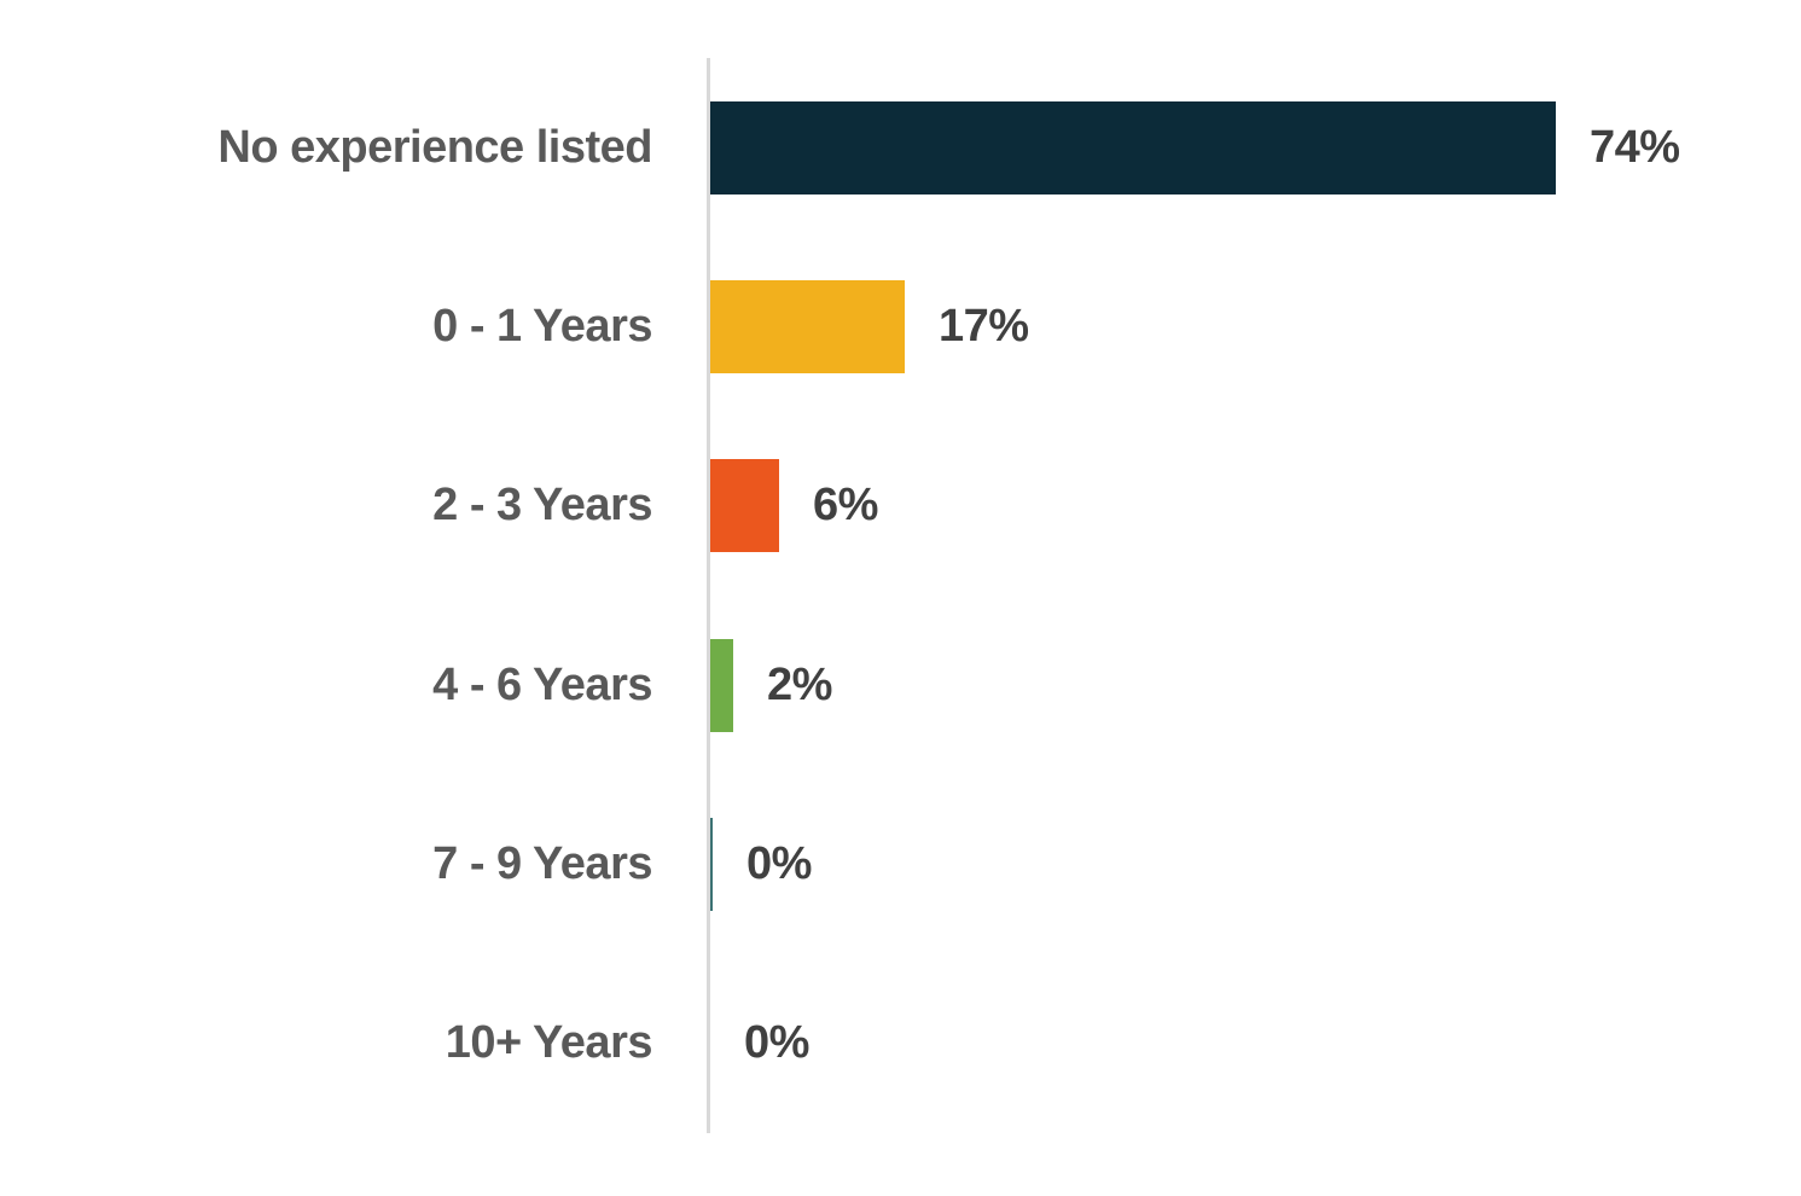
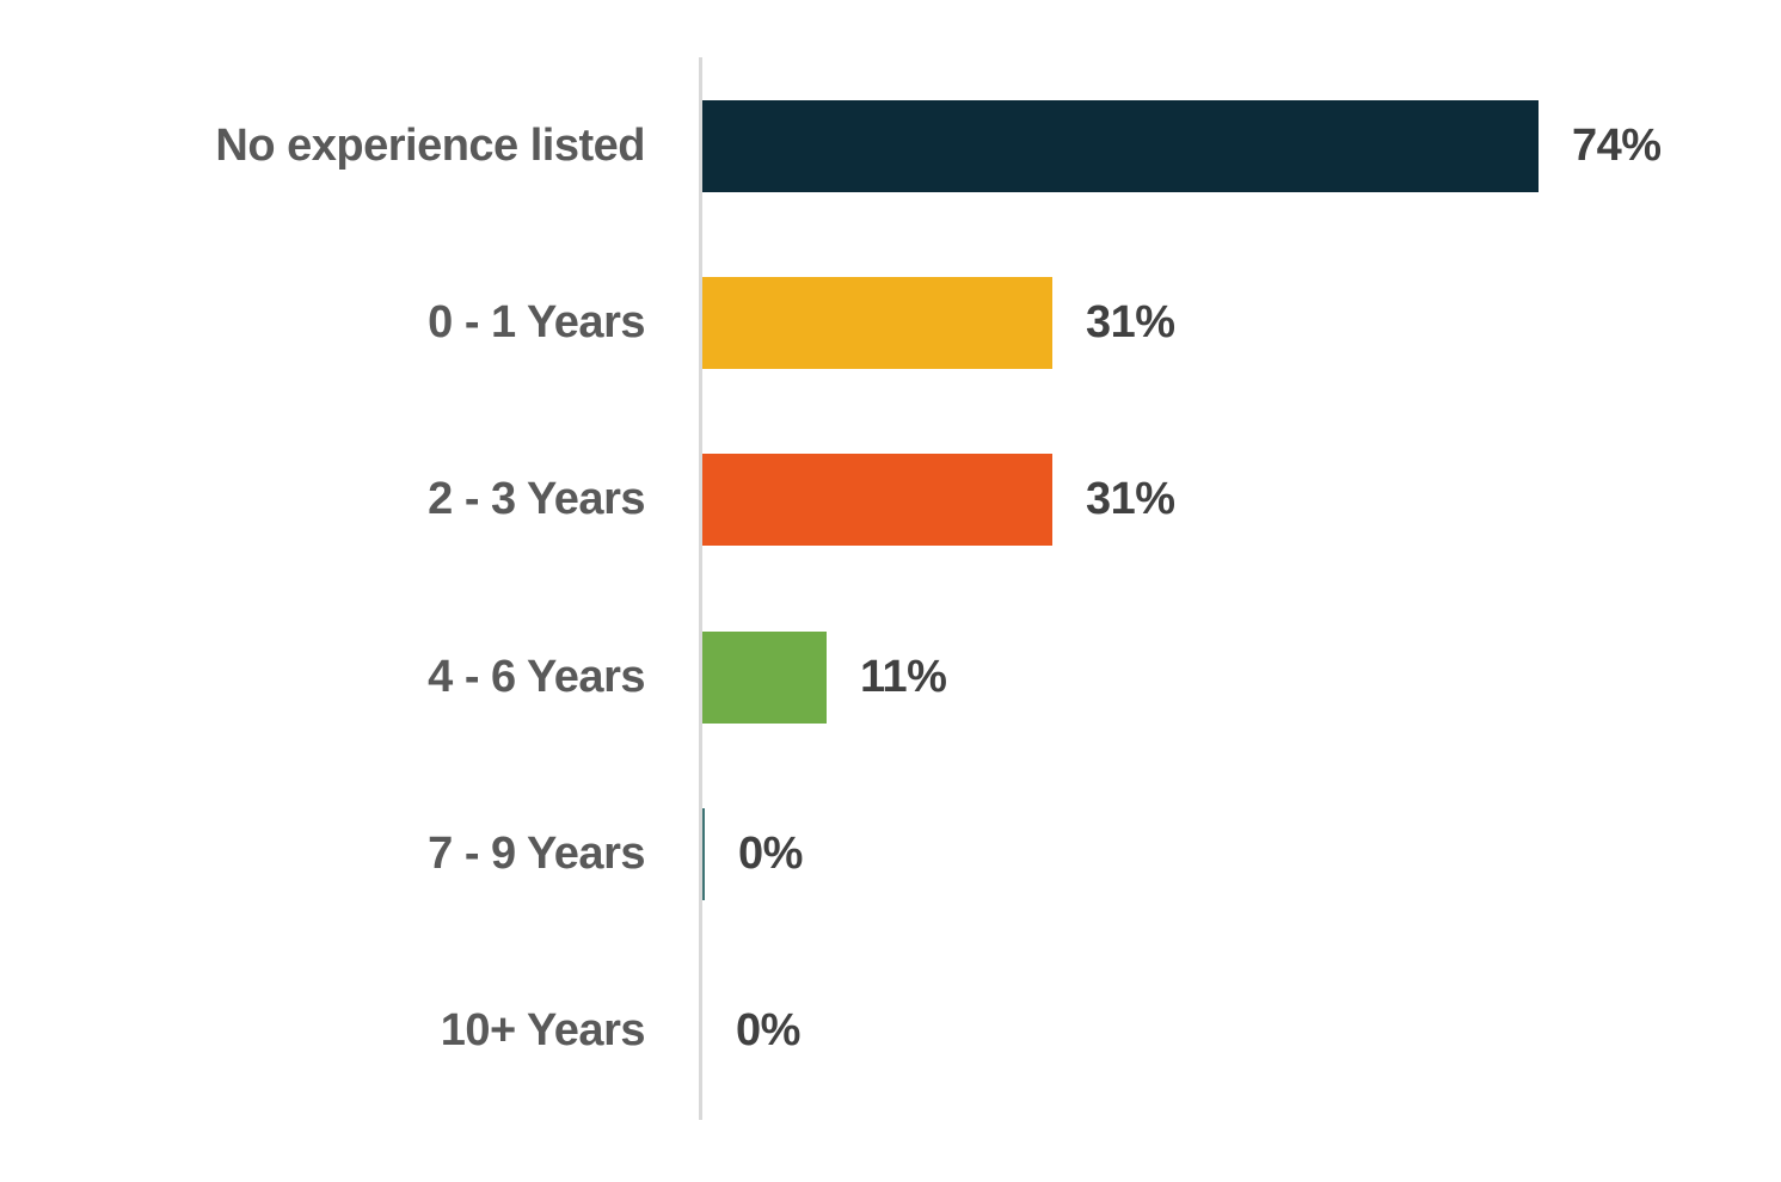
0 - 1 Years: 17% -> 31%
2 - 3 Years: 6% -> 31%
4 - 6 Years: 2% -> 11%
